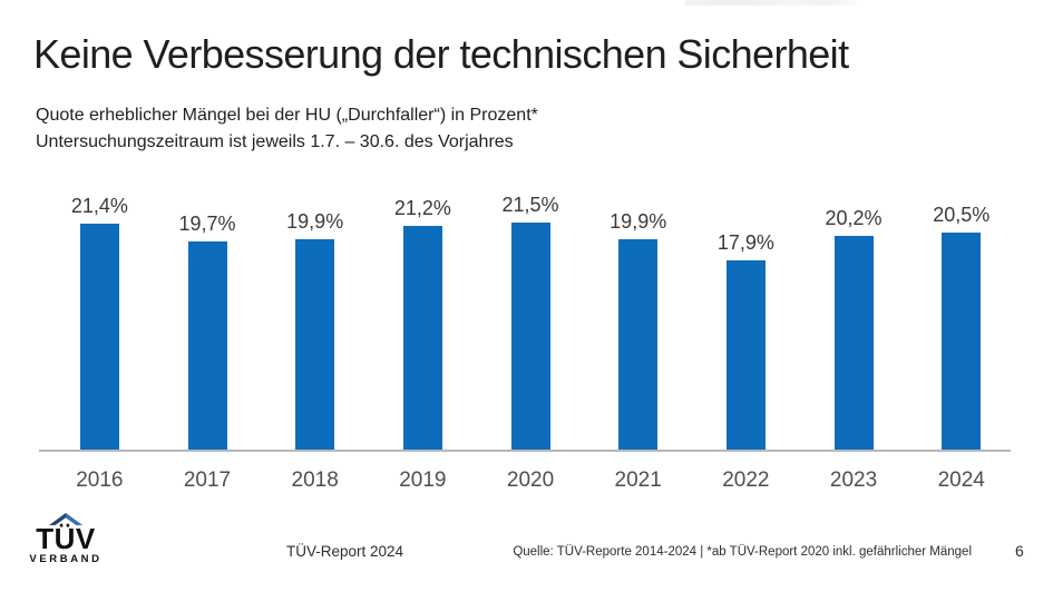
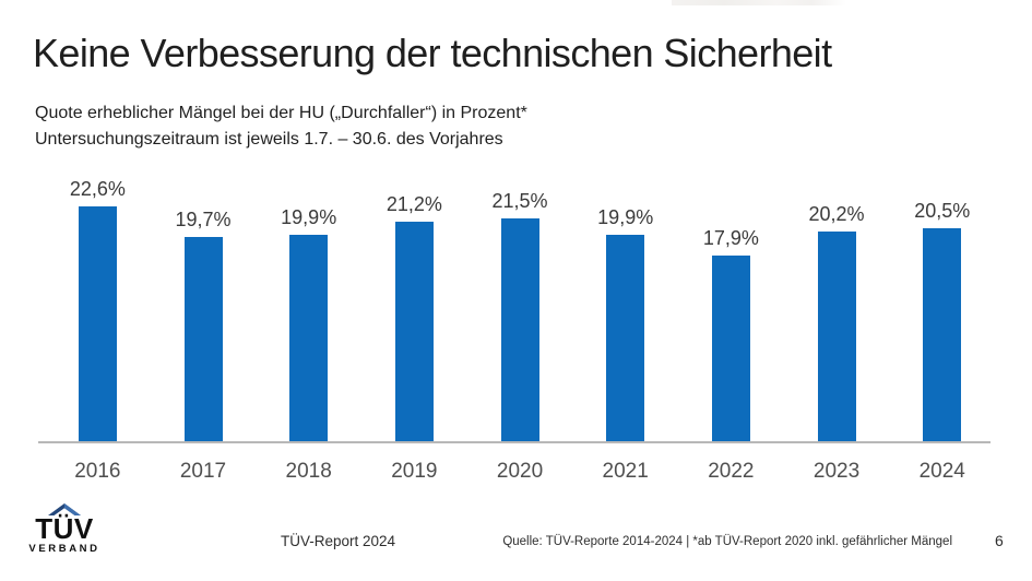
2016: 21,4% -> 22,6%
